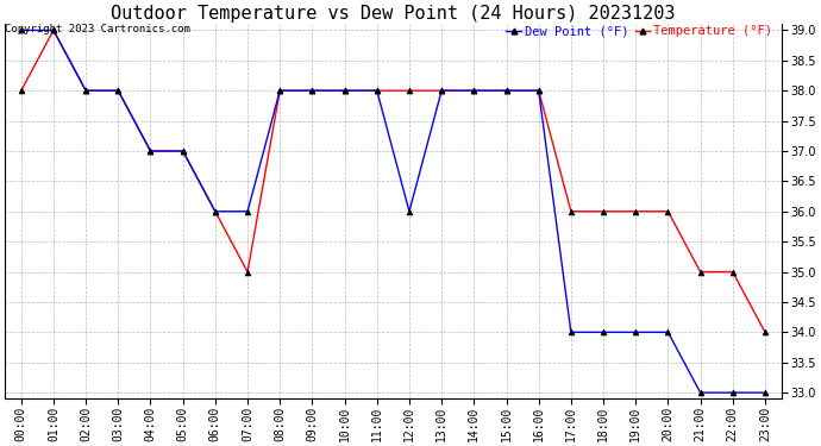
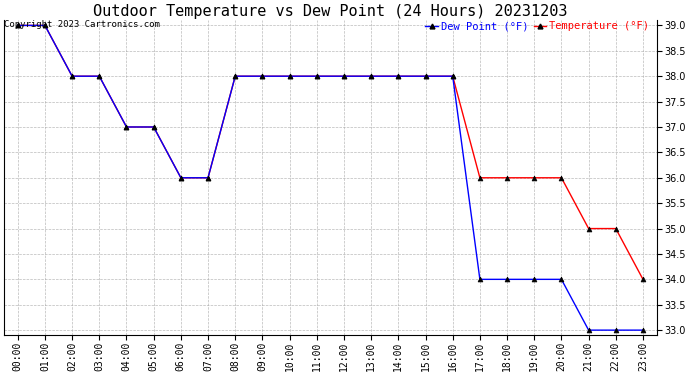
Temperature (°F)/00:00: 38 -> 39
Temperature (°F)/07:00: 35 -> 36
Dew Point (°F)/12:00: 36 -> 38
